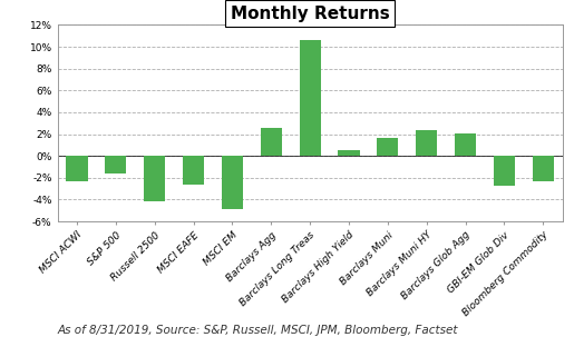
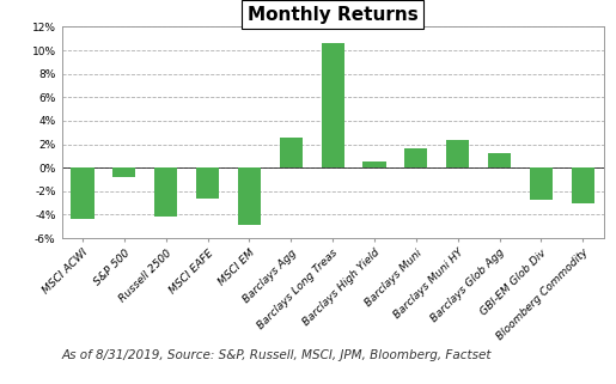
MSCI ACWI: -2.3% -> -4.4%
S&P 500: -1.6% -> -0.8%
Barclays Glob Agg: 2.1% -> 1.2%
Bloomberg Commodity: -2.3% -> -3.0%
